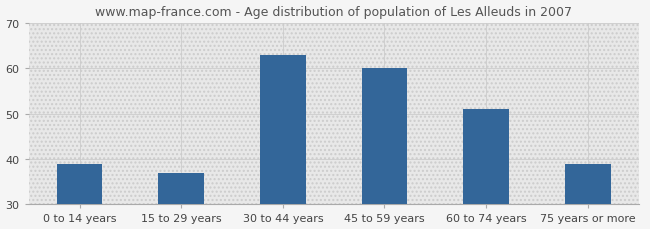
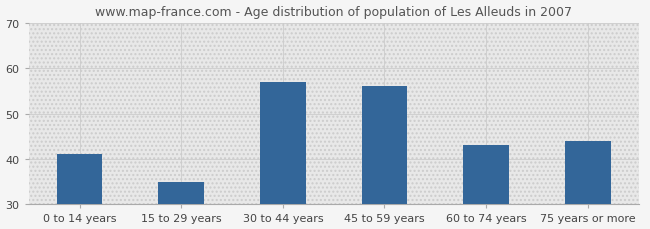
0 to 14 years: 39 -> 41
15 to 29 years: 37 -> 35
30 to 44 years: 63 -> 57
45 to 59 years: 60 -> 56
60 to 74 years: 51 -> 43
75 years or more: 39 -> 44
